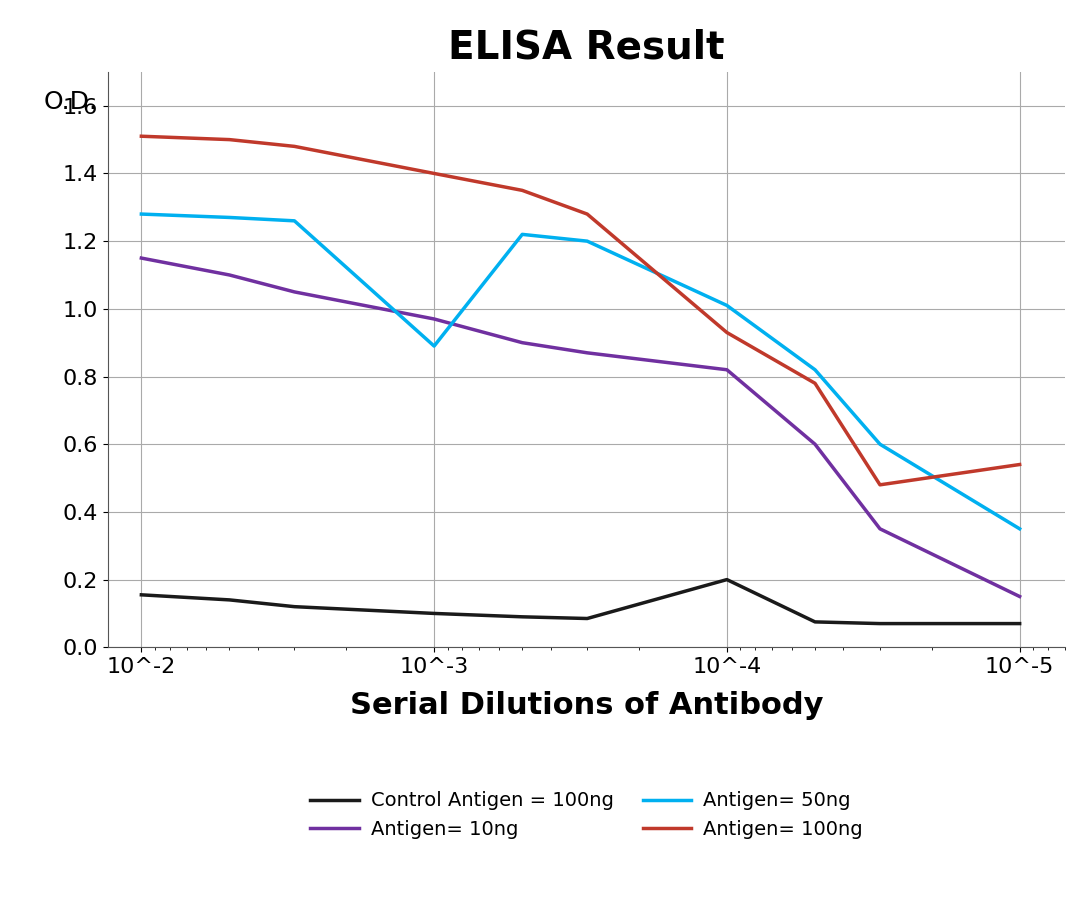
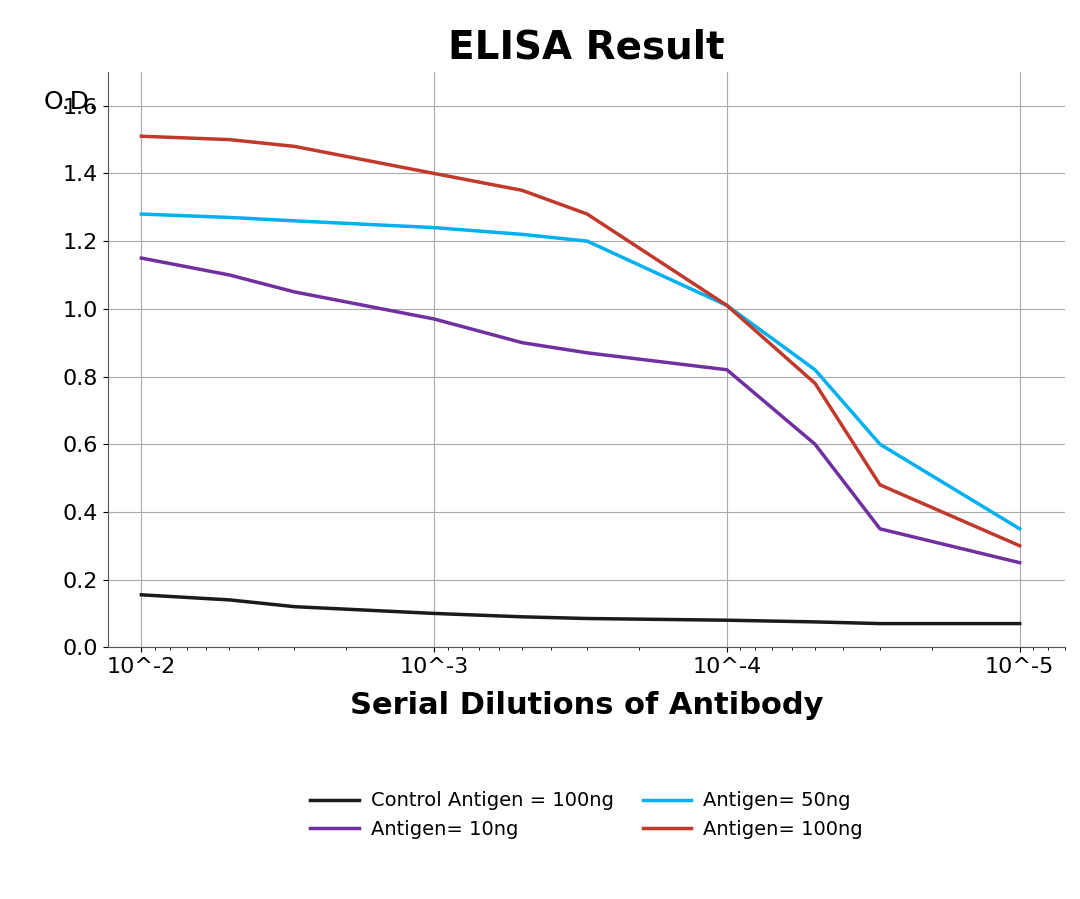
Antigen= 50ng/10^-3: 0.89 -> 1.24
Control Antigen = 100ng/10^-4: 0.200 -> 0.080
Antigen= 100ng/10^-4: 0.93 -> 1.01
Antigen= 10ng/10^-5: 0.15 -> 0.25
Antigen= 100ng/10^-5: 0.54 -> 0.30
